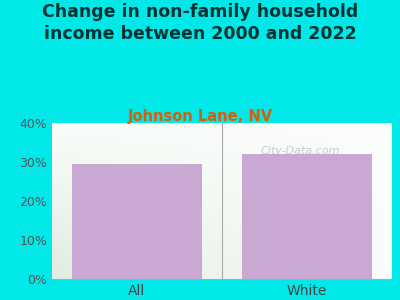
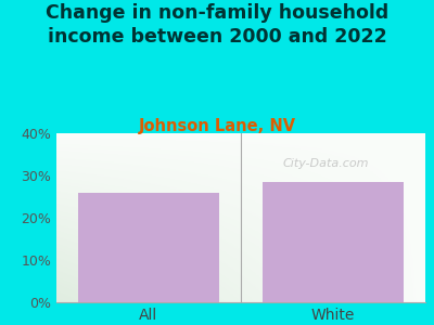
All: 29.5% -> 26.0%
White: 32.0% -> 28.5%
